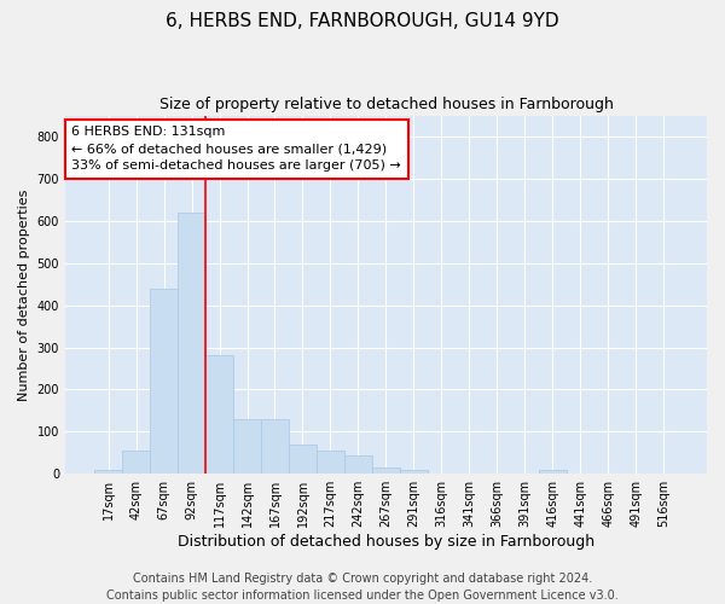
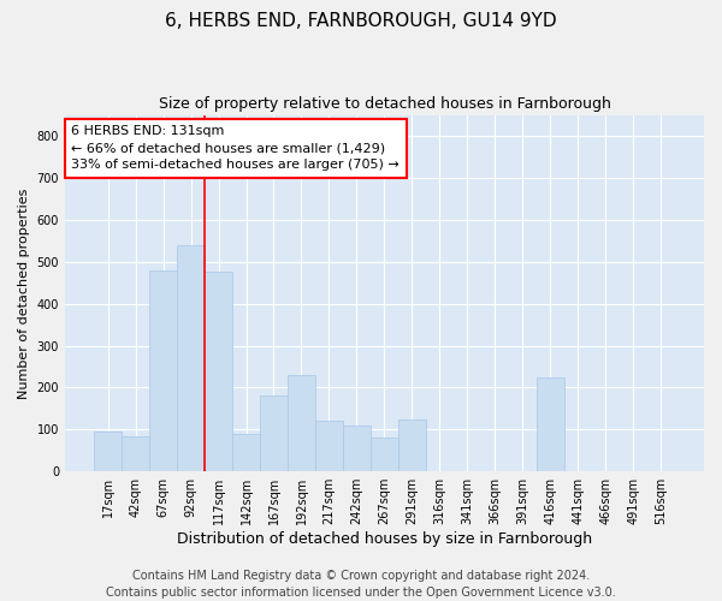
17sqm: 10 -> 95
42sqm: 55 -> 85
67sqm: 440 -> 480
92sqm: 620 -> 540
117sqm: 280 -> 475
142sqm: 130 -> 90
167sqm: 130 -> 180
192sqm: 70 -> 230
217sqm: 55 -> 120
242sqm: 45 -> 110
267sqm: 15 -> 80
291sqm: 10 -> 125
416sqm: 10 -> 225
